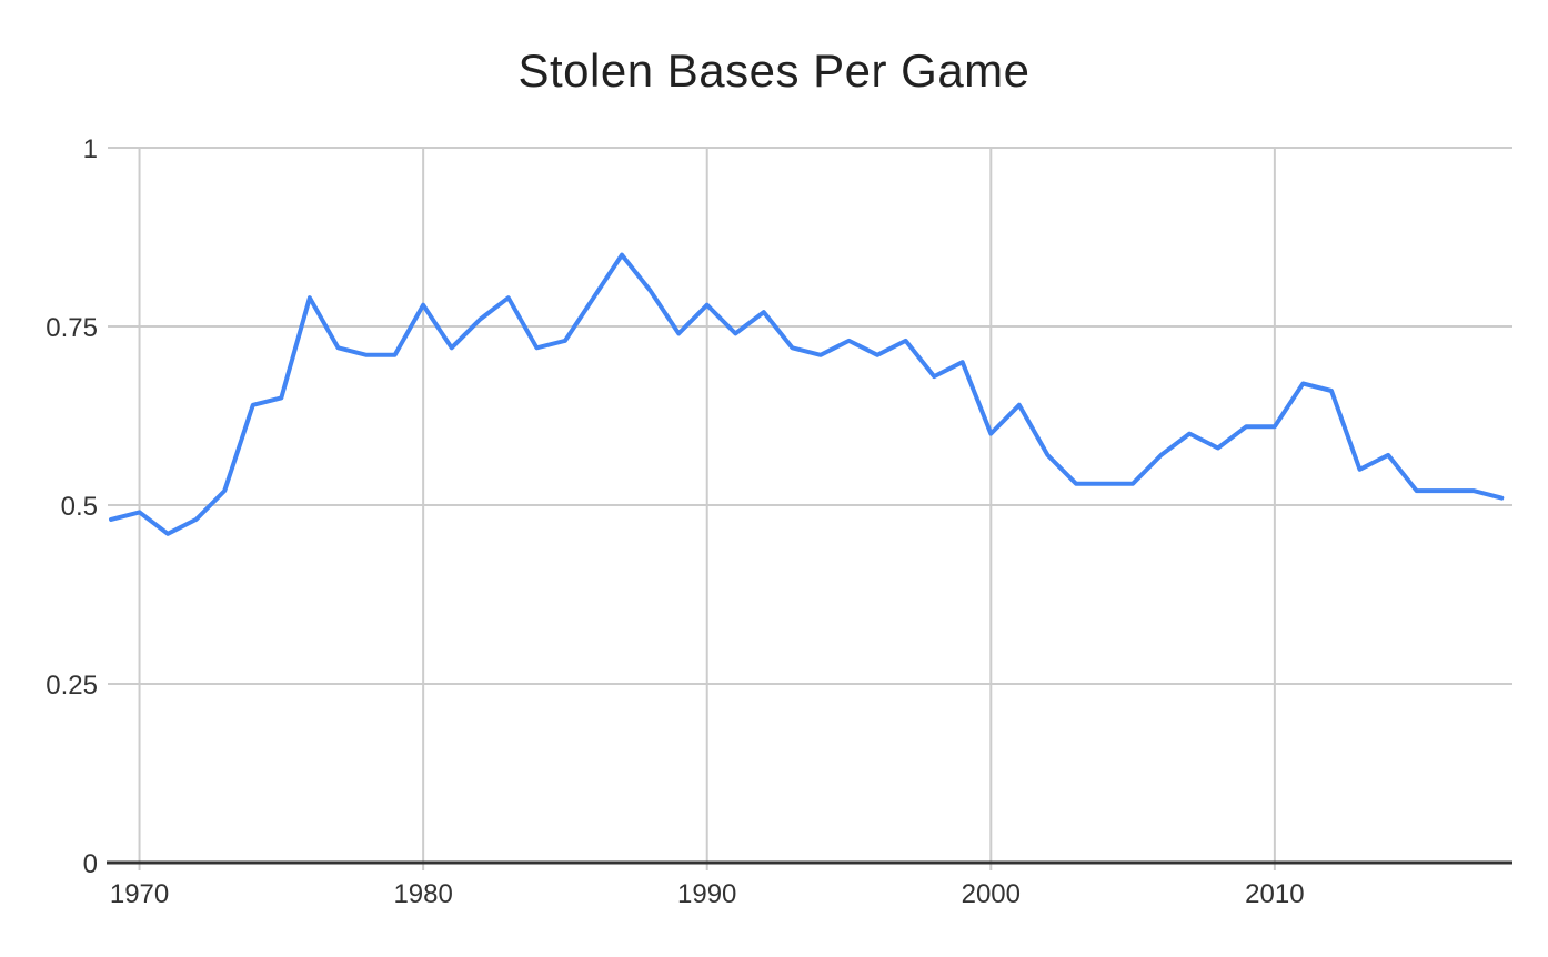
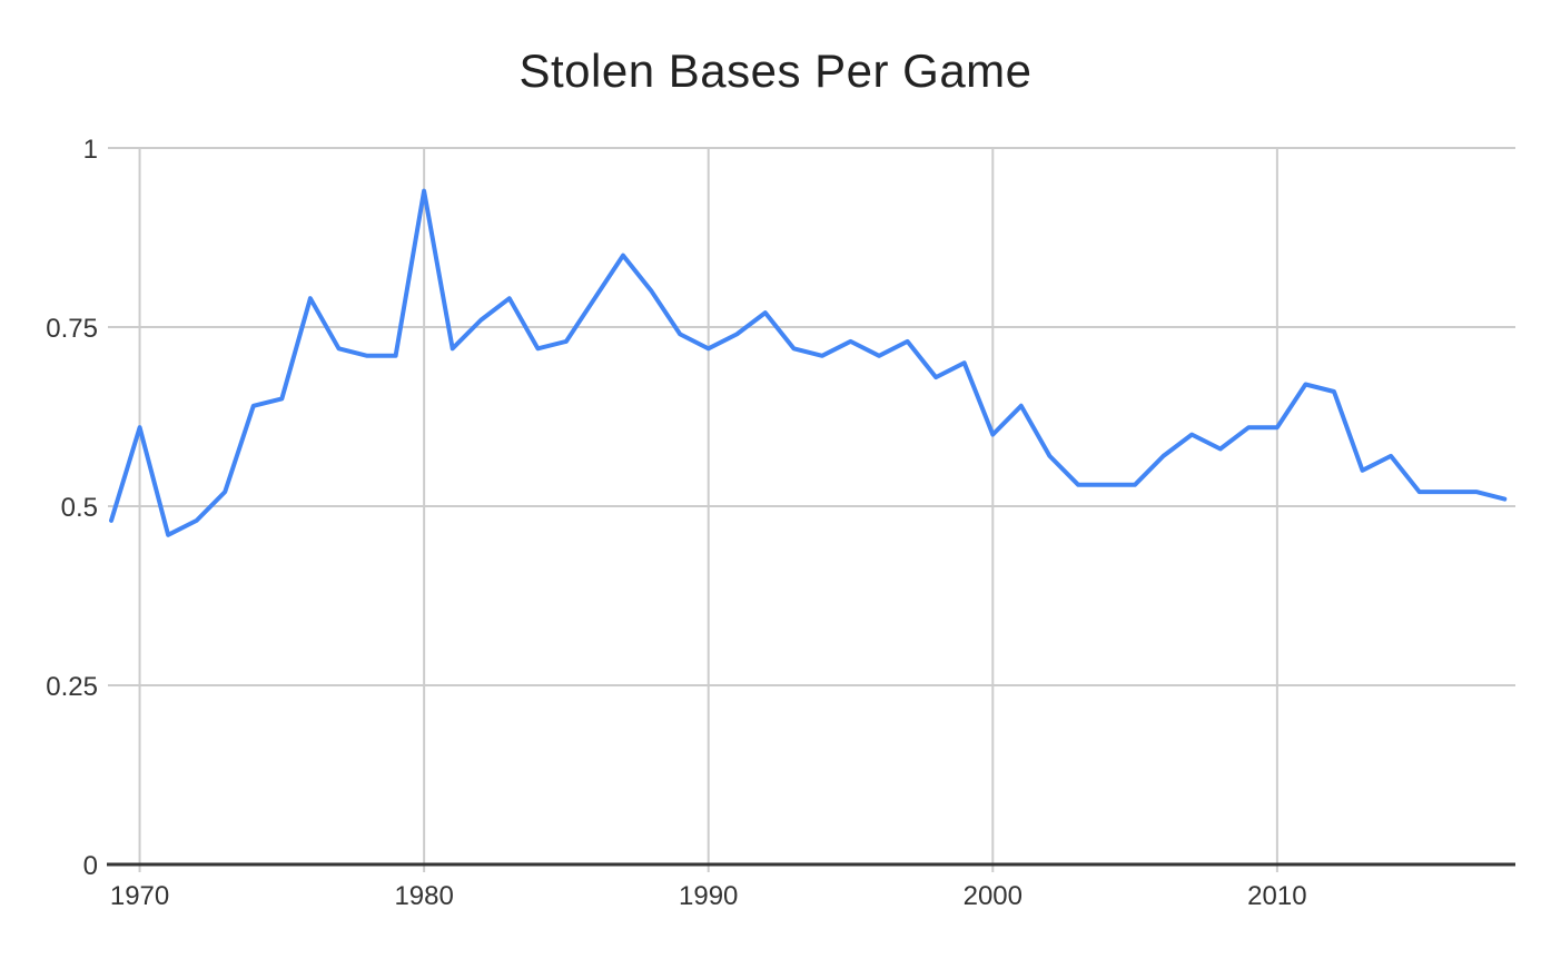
1970: 0.49 -> 0.61
1980: 0.78 -> 0.94
1990: 0.78 -> 0.72
